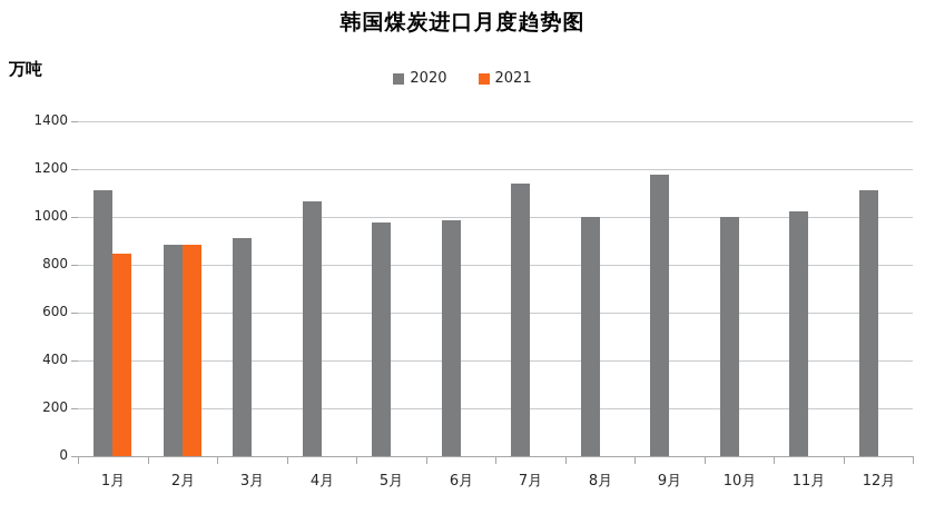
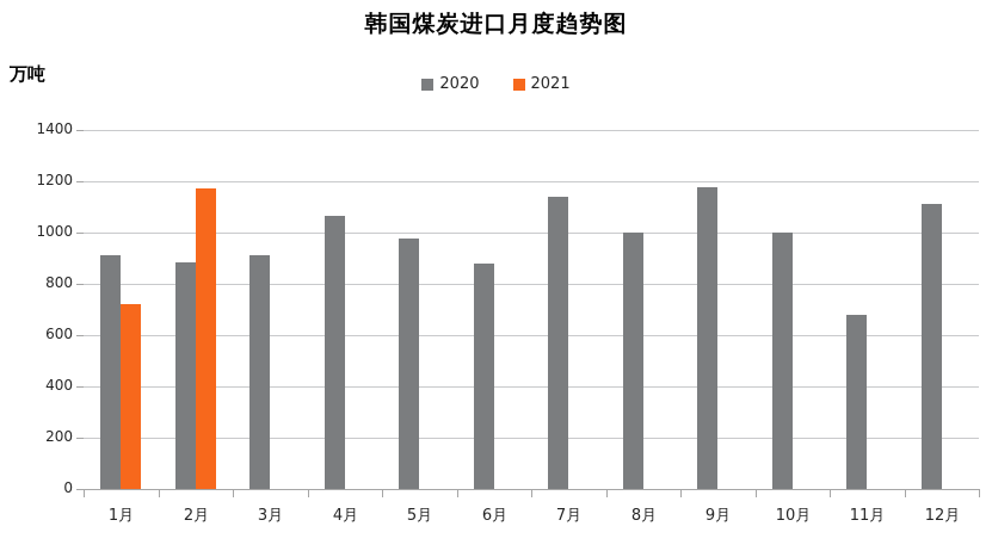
2020/1月: 1110 -> 910
2021/1月: 840 -> 720
2021/2月: 880 -> 1170
2020/6月: 980 -> 880
2020/11月: 1020 -> 680
